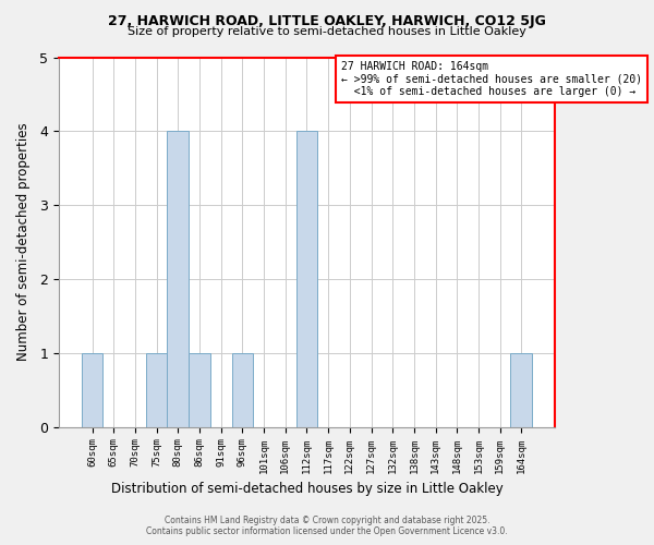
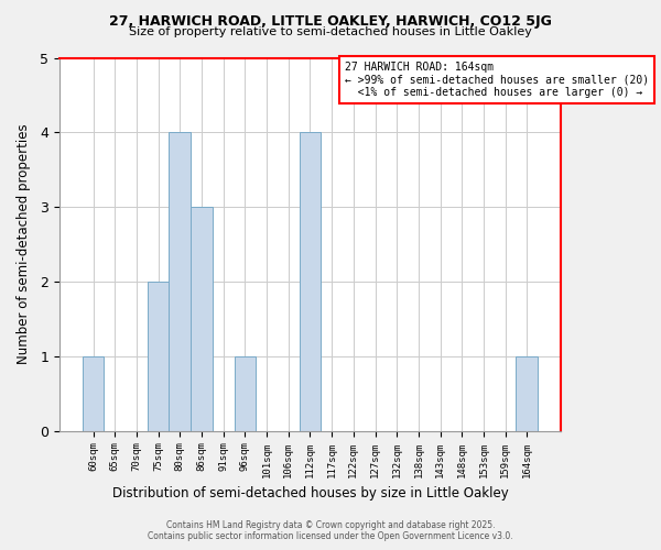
75sqm: 1 -> 2
86sqm: 1 -> 3
